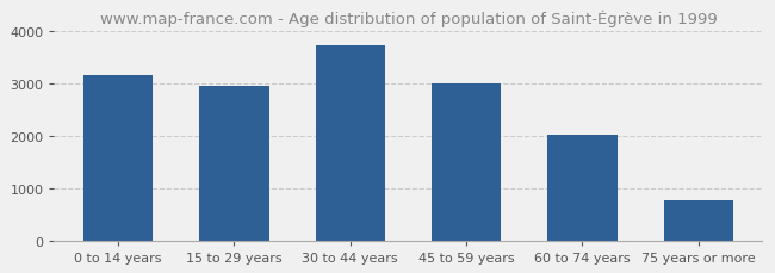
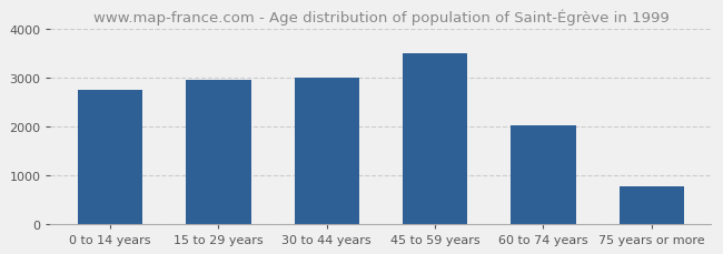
0 to 14 years: 3150 -> 2750
30 to 44 years: 3720 -> 3000
45 to 59 years: 3000 -> 3500
